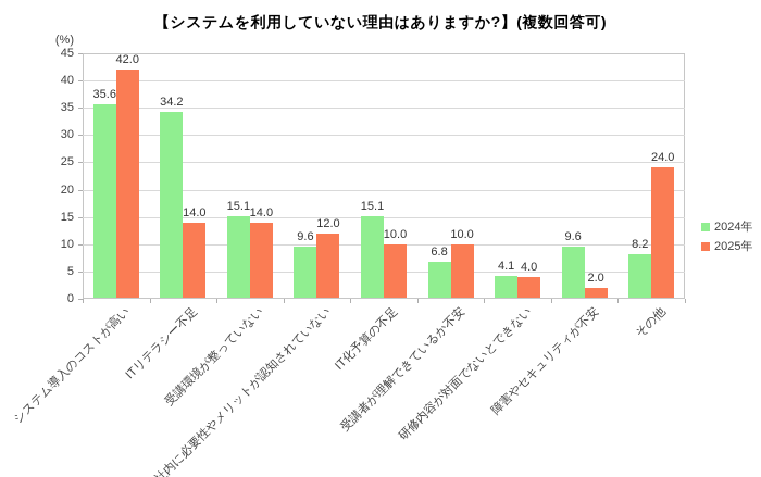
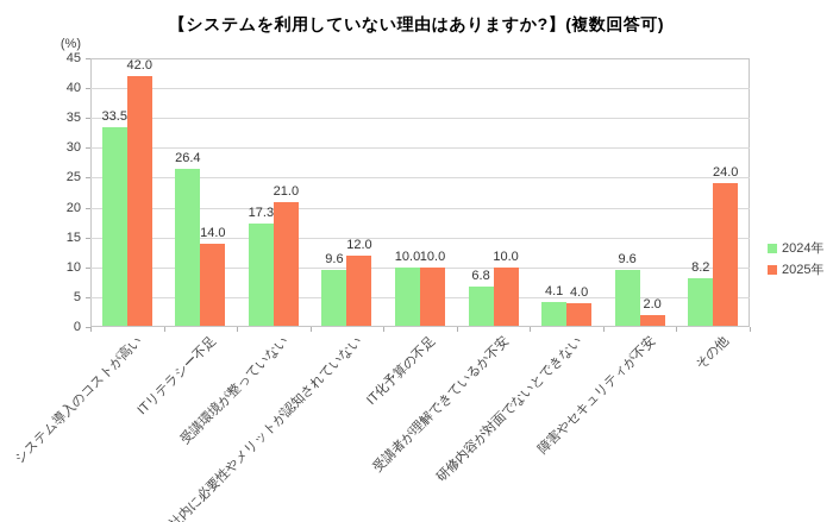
2024年/システム導入のコストが高い: 35.6 -> 33.5
2024年/ITリテラシー不足: 34.2 -> 26.4
2024年/受講環境が整っていない: 15.1 -> 17.3
2025年/受講環境が整っていない: 14.0 -> 21.0
2024年/IT化予算の不足: 15.1 -> 10.0
